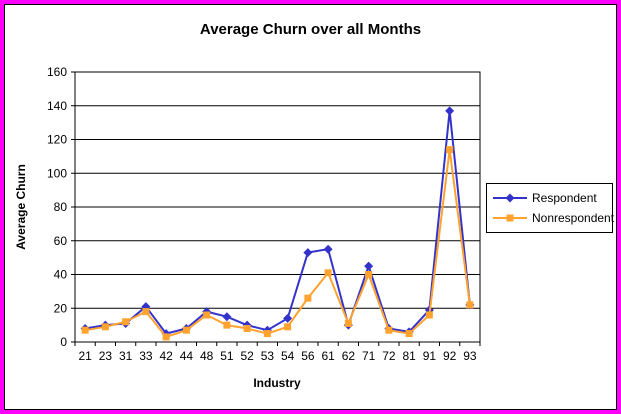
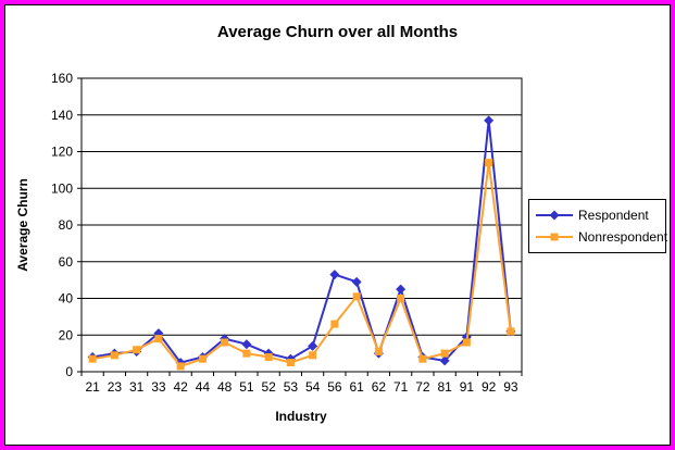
Respondent/61: 55 -> 49
Nonrespondent/81: 5 -> 10
